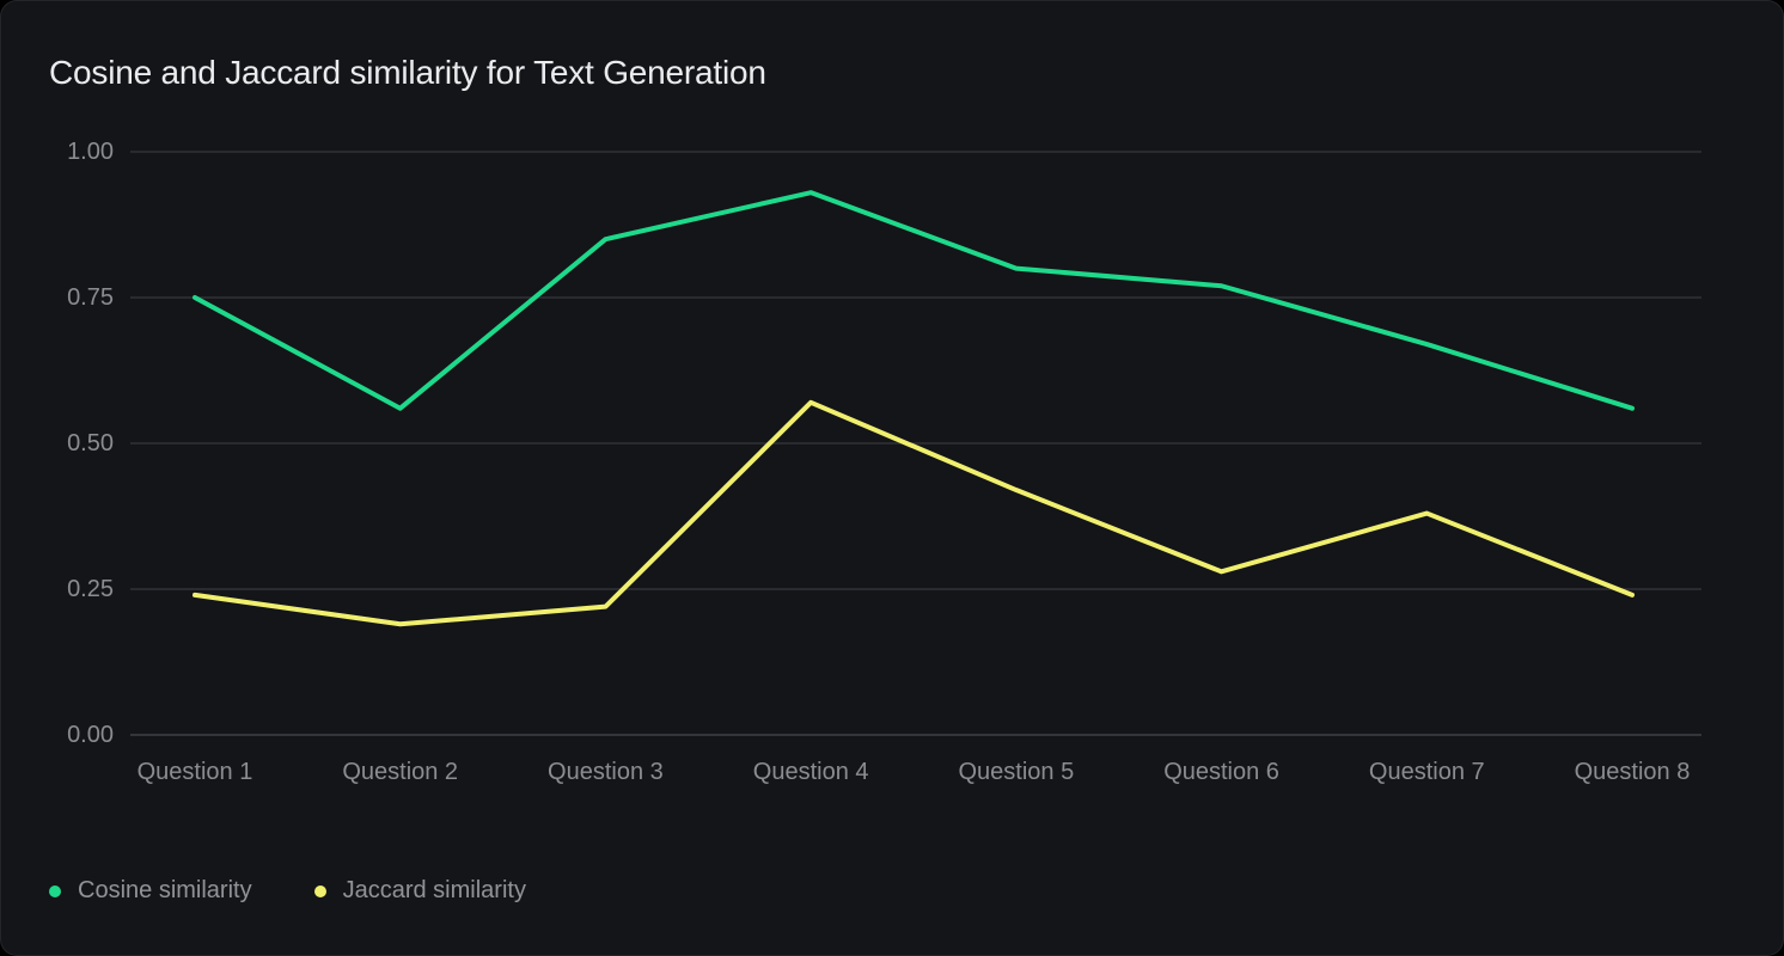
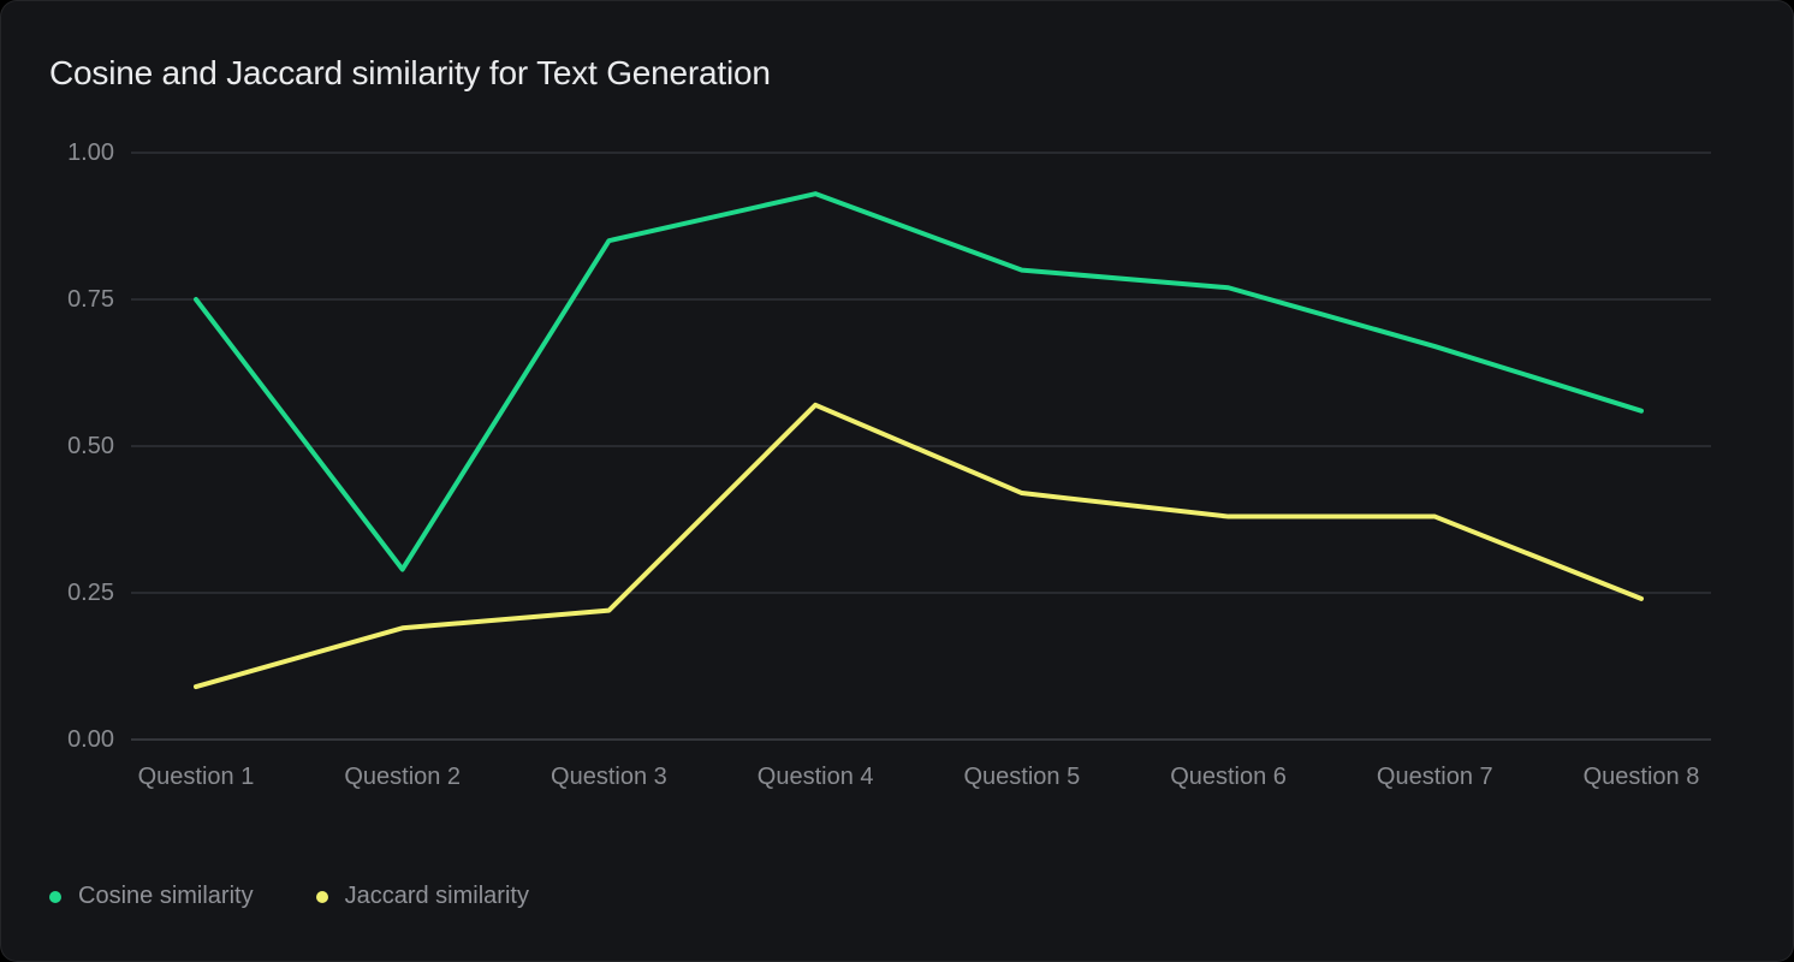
Jaccard similarity/Question 1: 0.24 -> 0.09
Cosine similarity/Question 2: 0.56 -> 0.29
Jaccard similarity/Question 6: 0.28 -> 0.38
